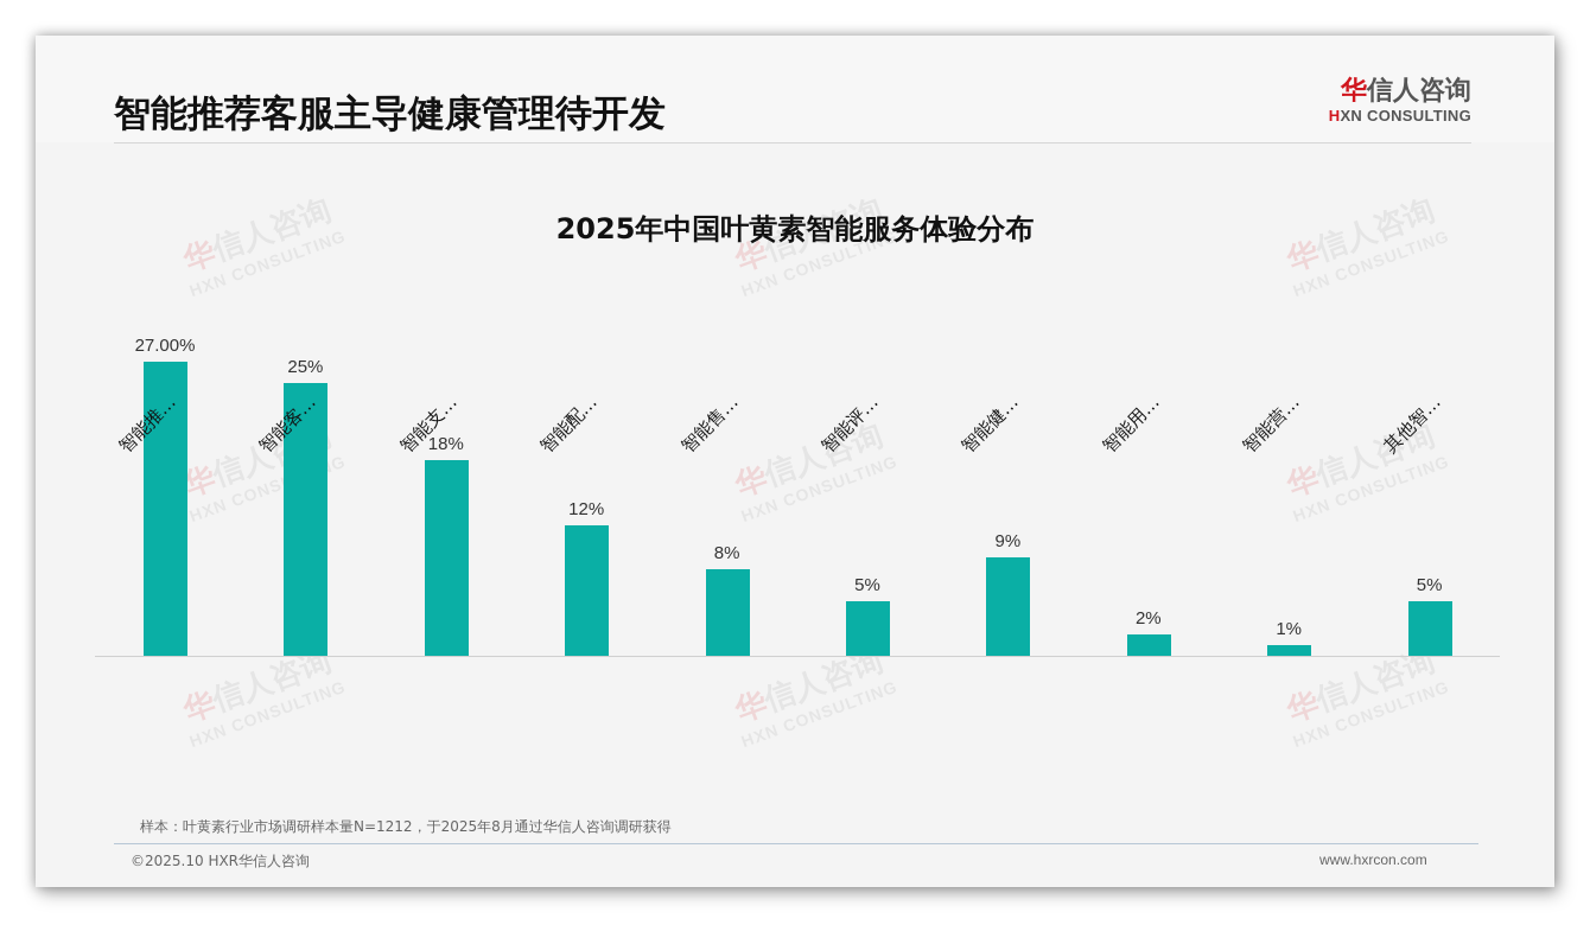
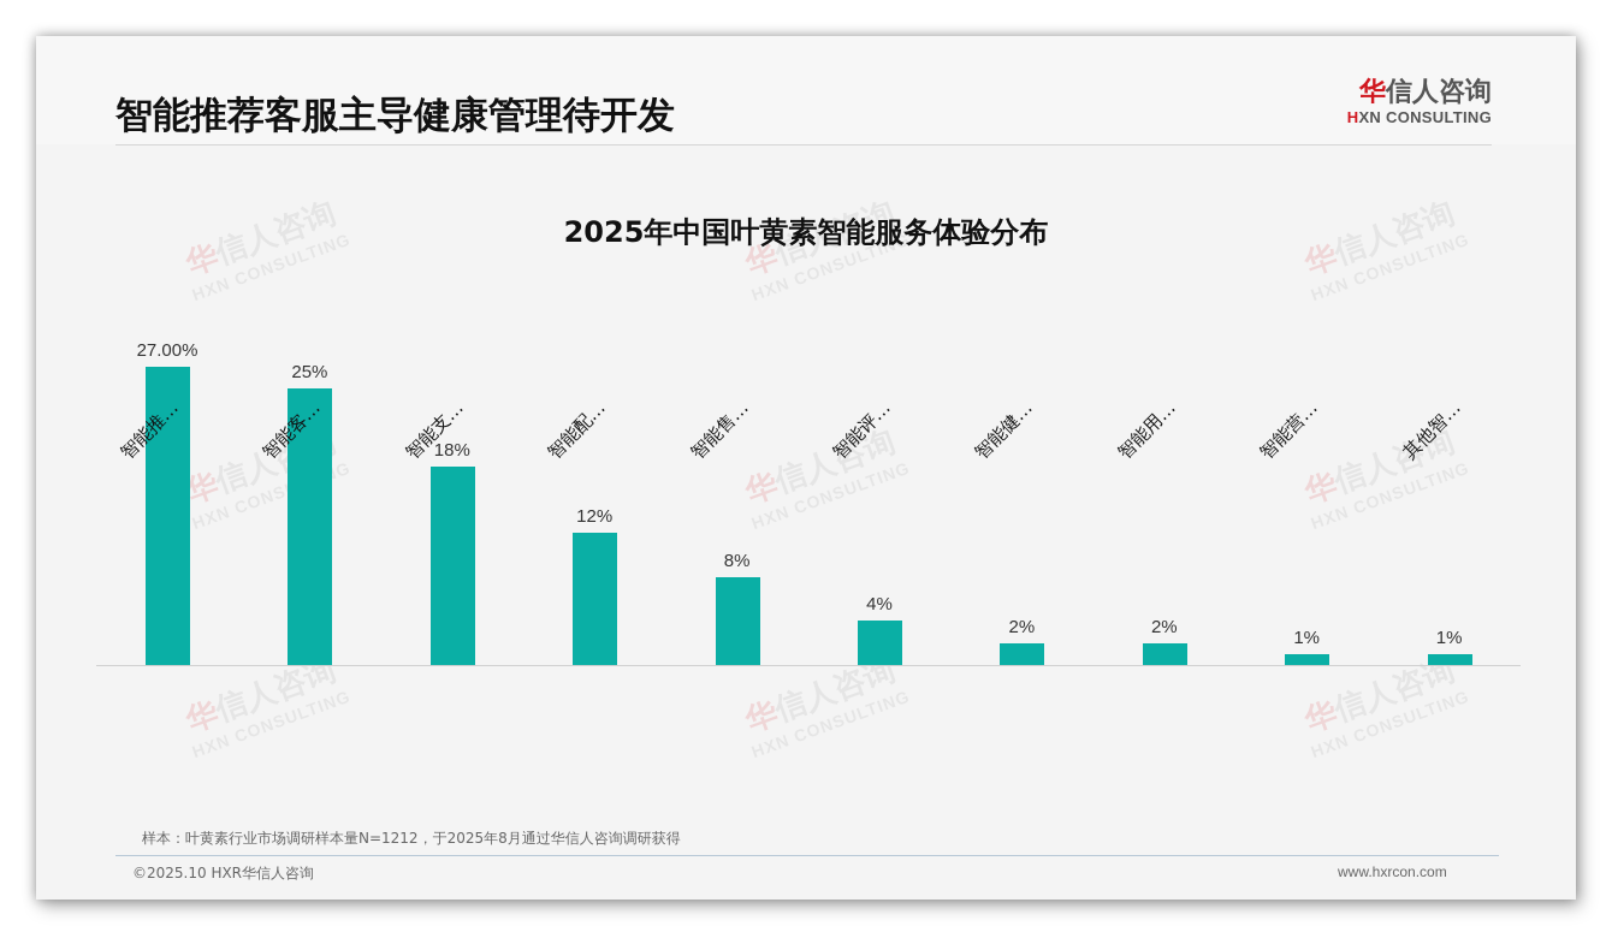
智能评…: 5% -> 4%
智能健…: 9% -> 2%
其他智…: 5% -> 1%
